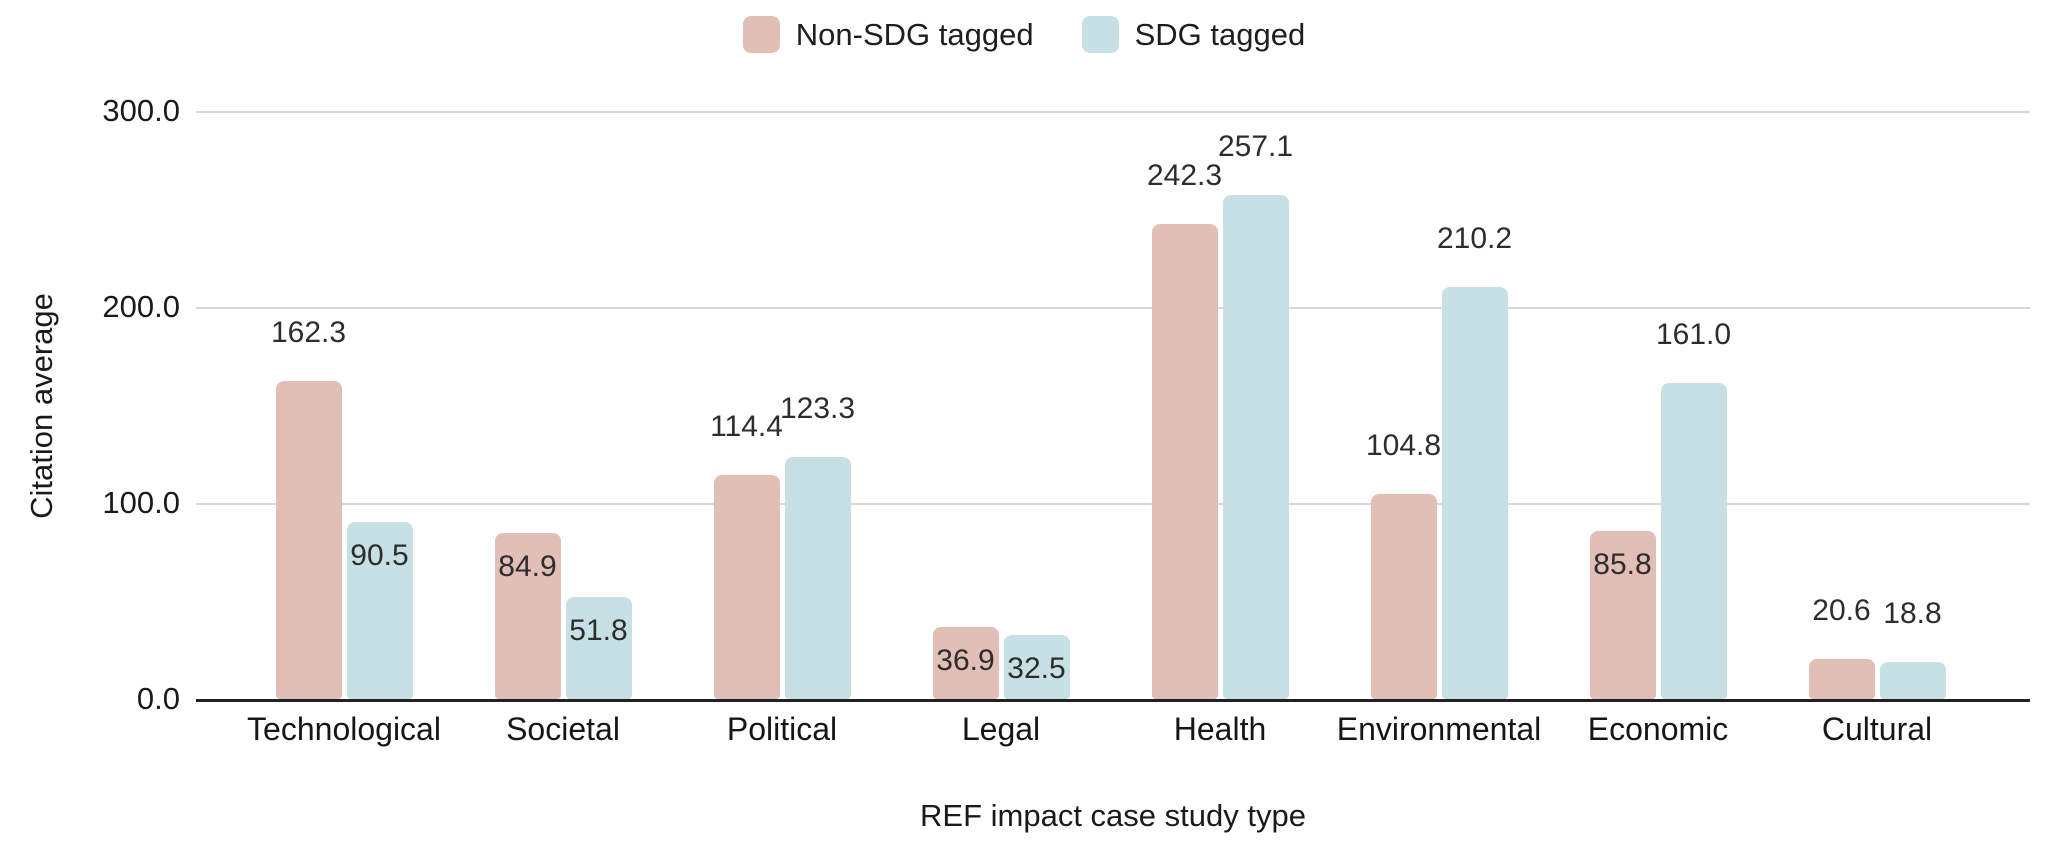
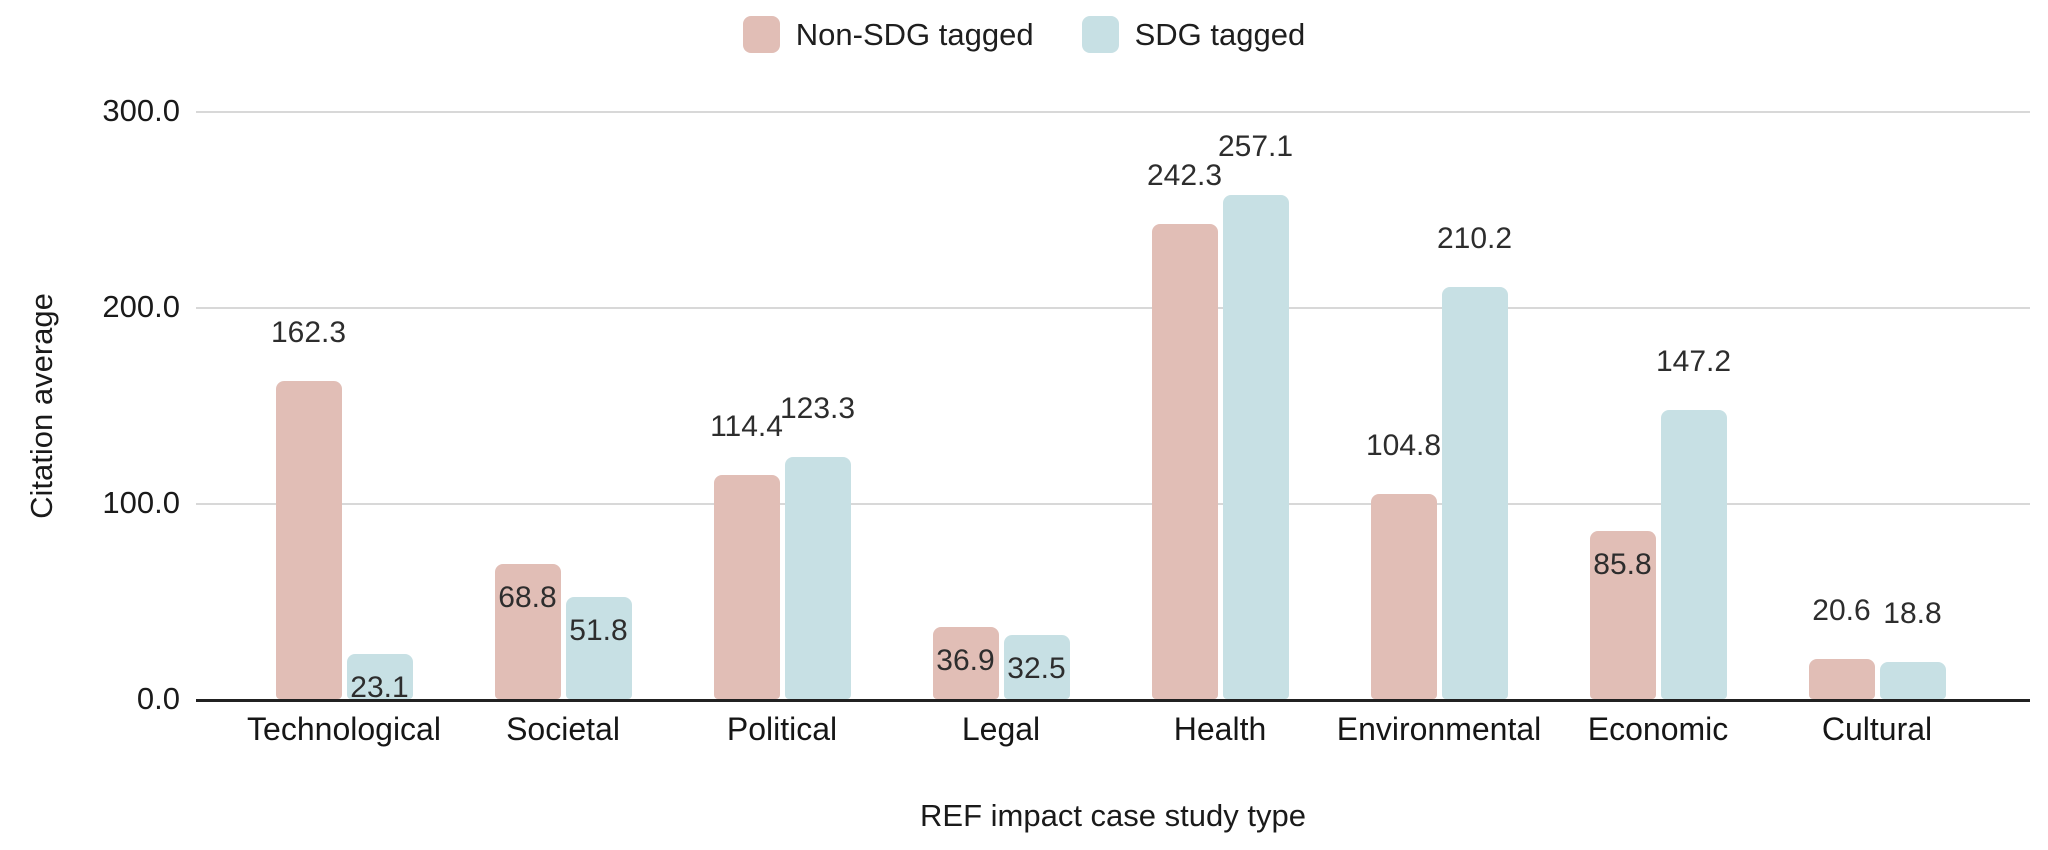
SDG tagged/Technological: 90.5 -> 23.1
Non-SDG tagged/Societal: 84.9 -> 68.8
SDG tagged/Economic: 161.0 -> 147.2
